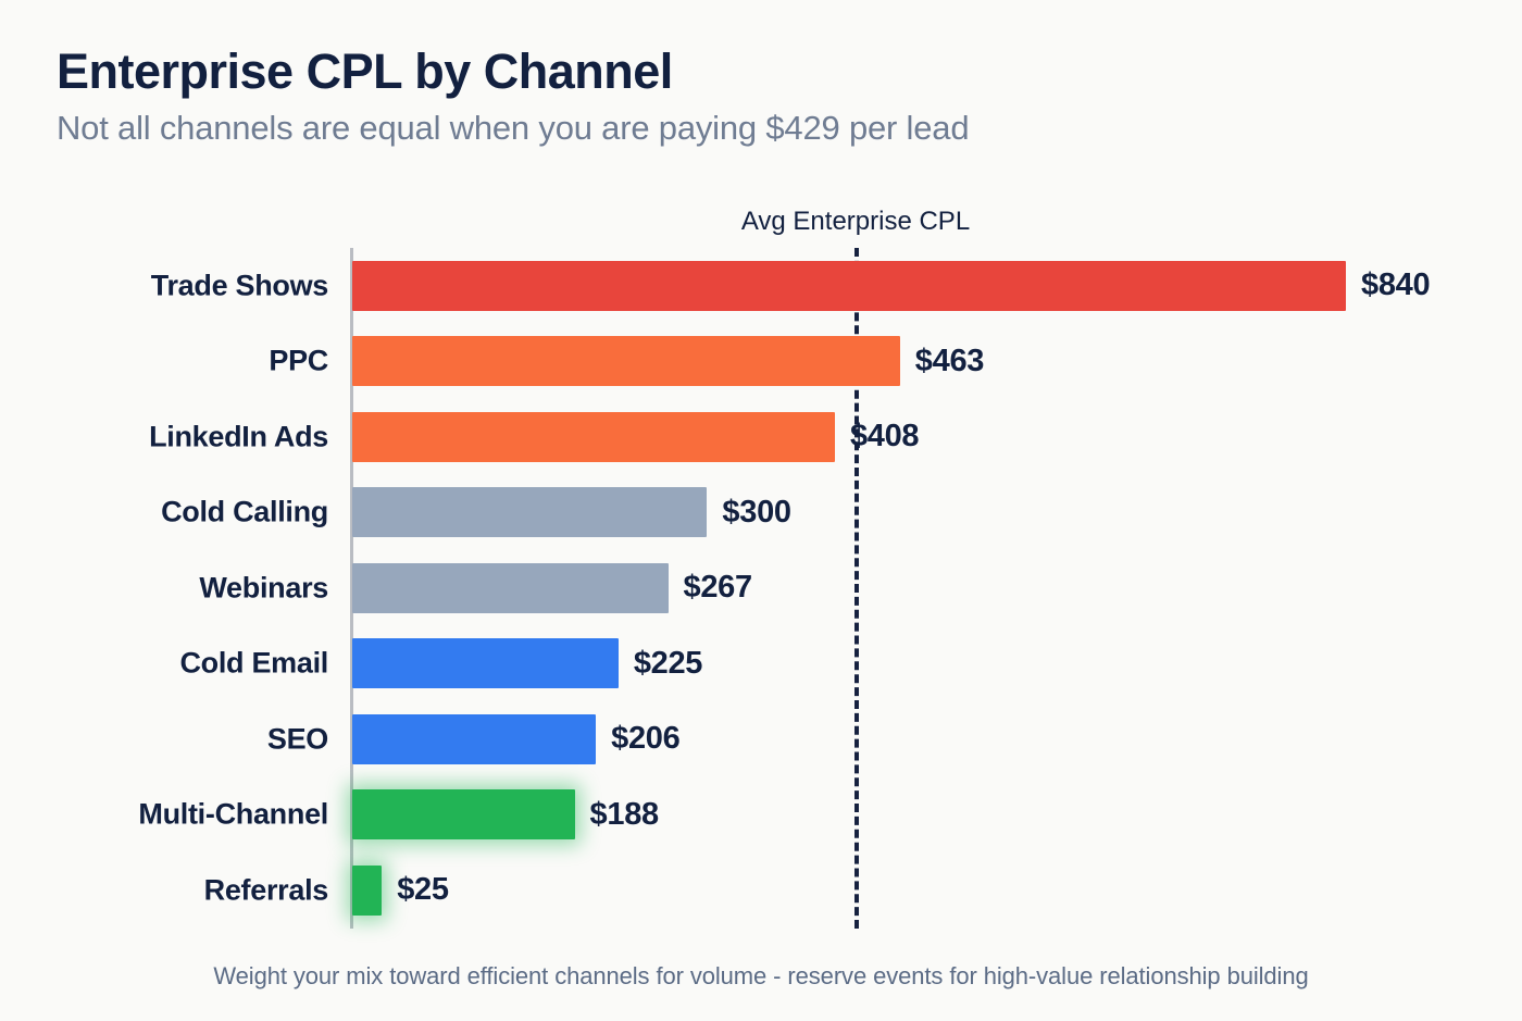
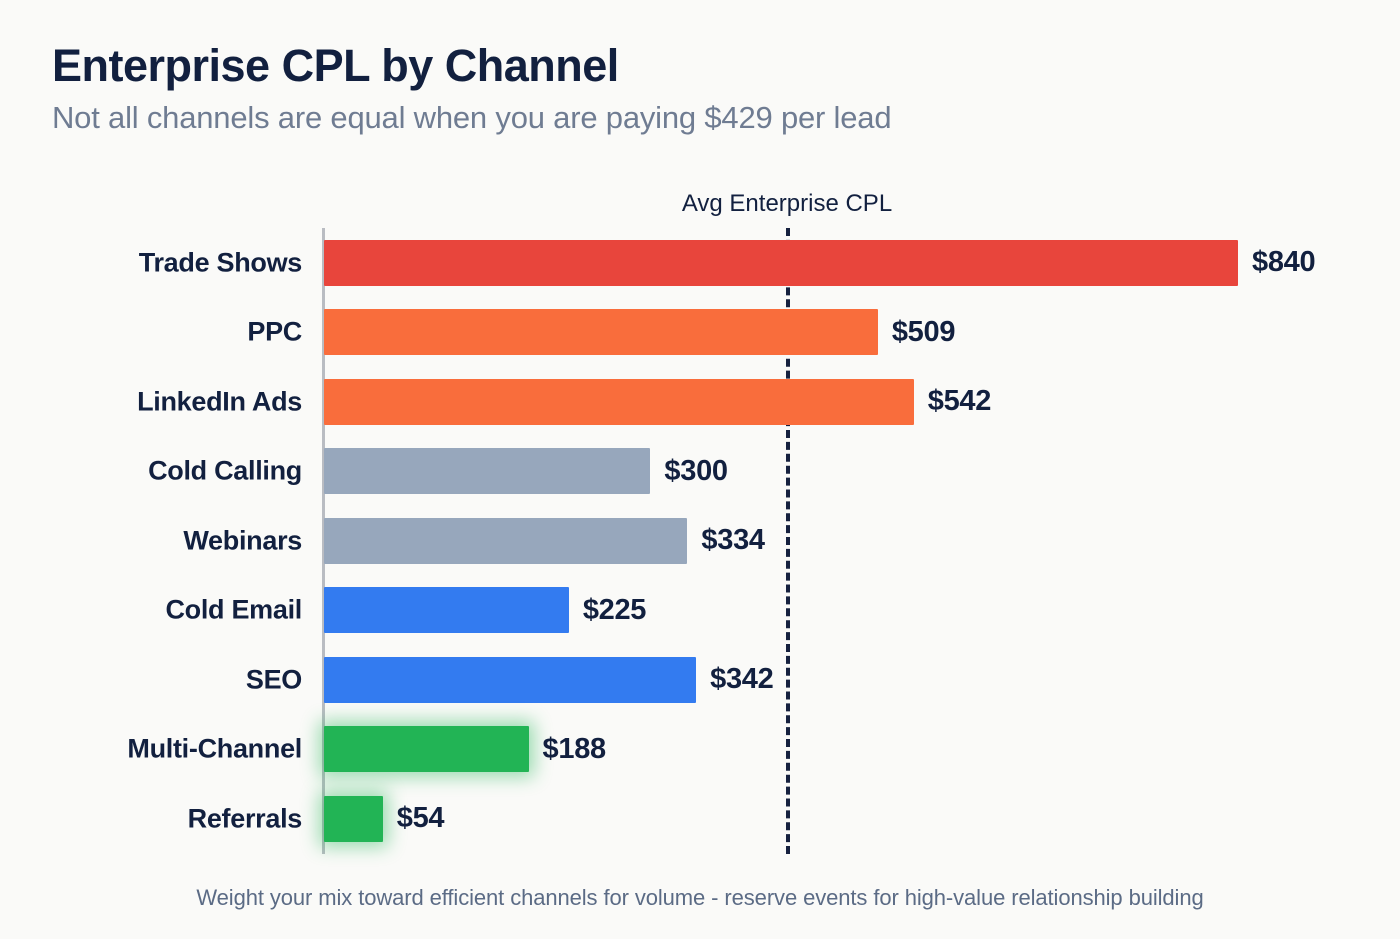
PPC: $463 -> $509
LinkedIn Ads: $408 -> $542
Webinars: $267 -> $334
SEO: $206 -> $342
Referrals: $25 -> $54
